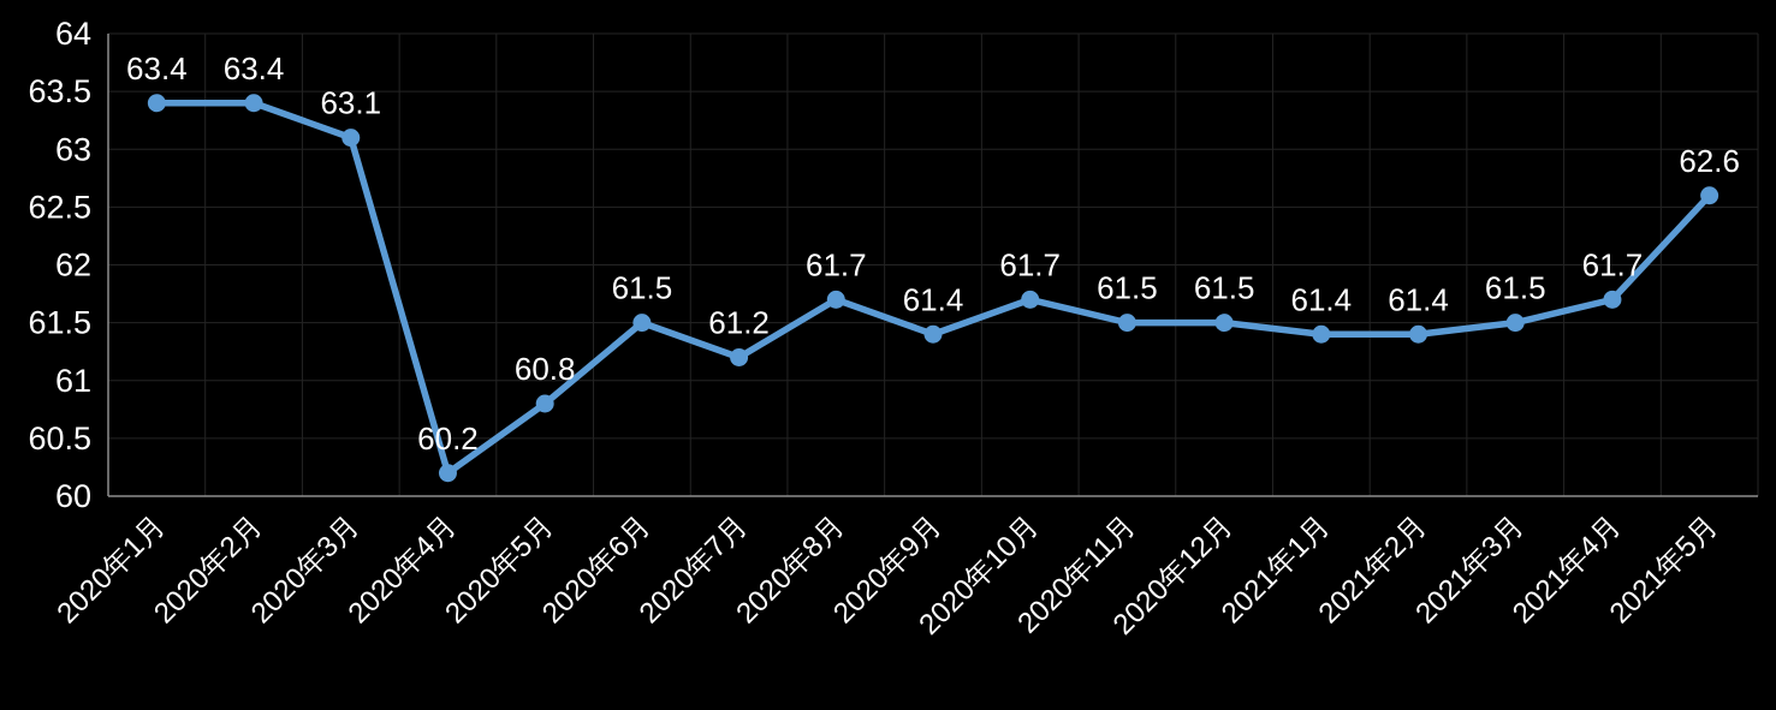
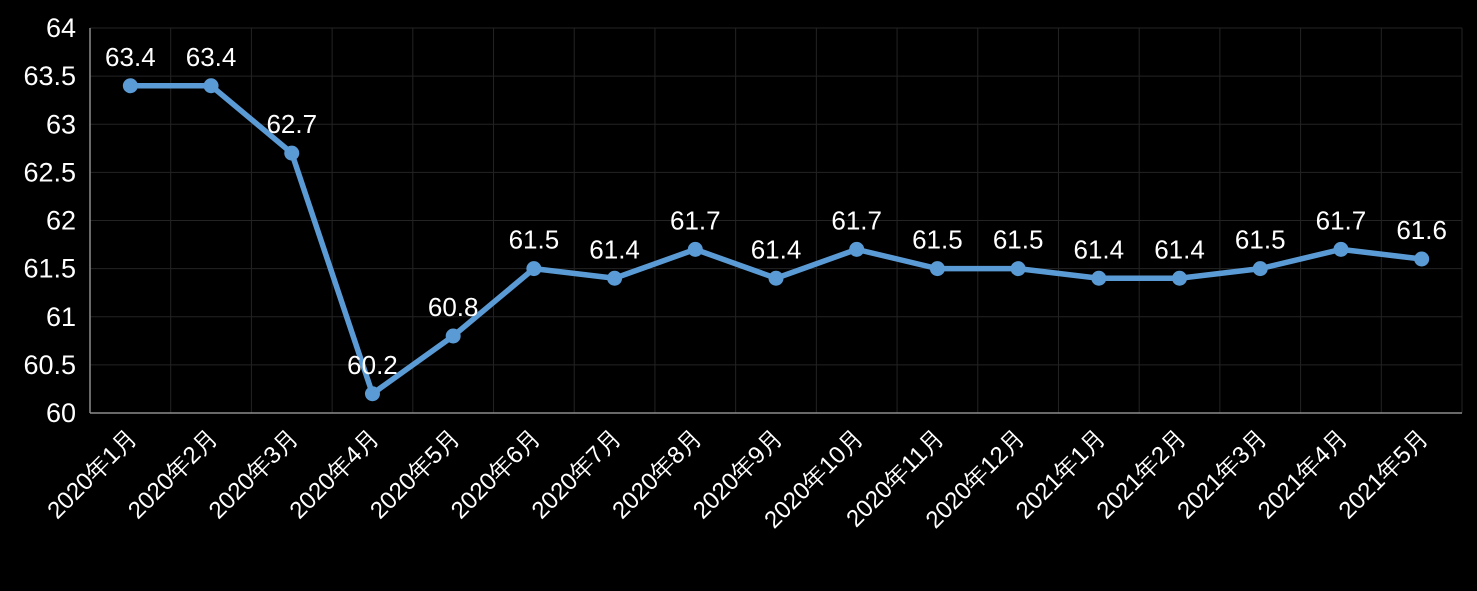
2020年3月: 63.1 -> 62.7
2020年7月: 61.2 -> 61.4
2021年5月: 62.6 -> 61.6
